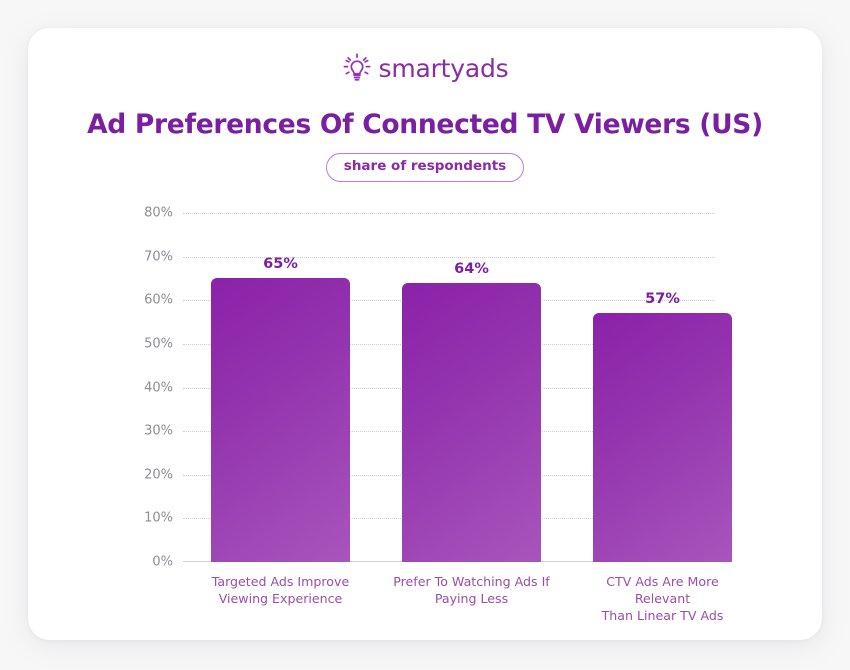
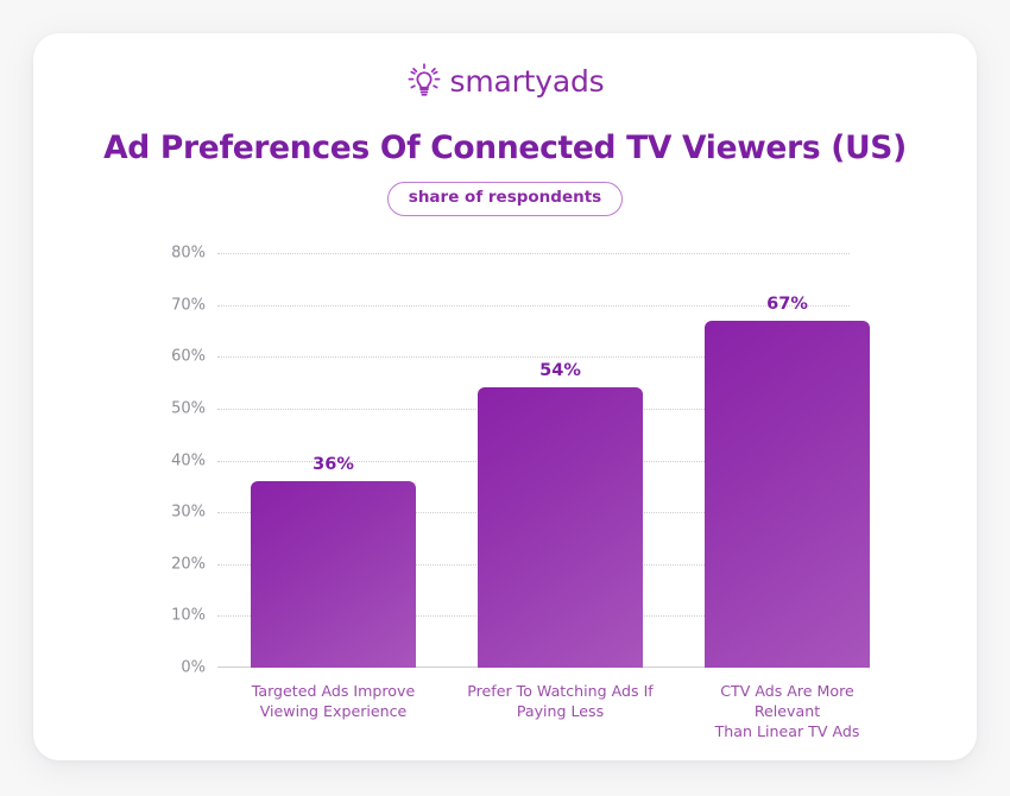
Targeted Ads Improve Viewing Experience: 65% -> 36%
Prefer To Watching Ads If Paying Less: 64% -> 54%
CTV Ads Are More Relevant Than Linear TV Ads: 57% -> 67%
